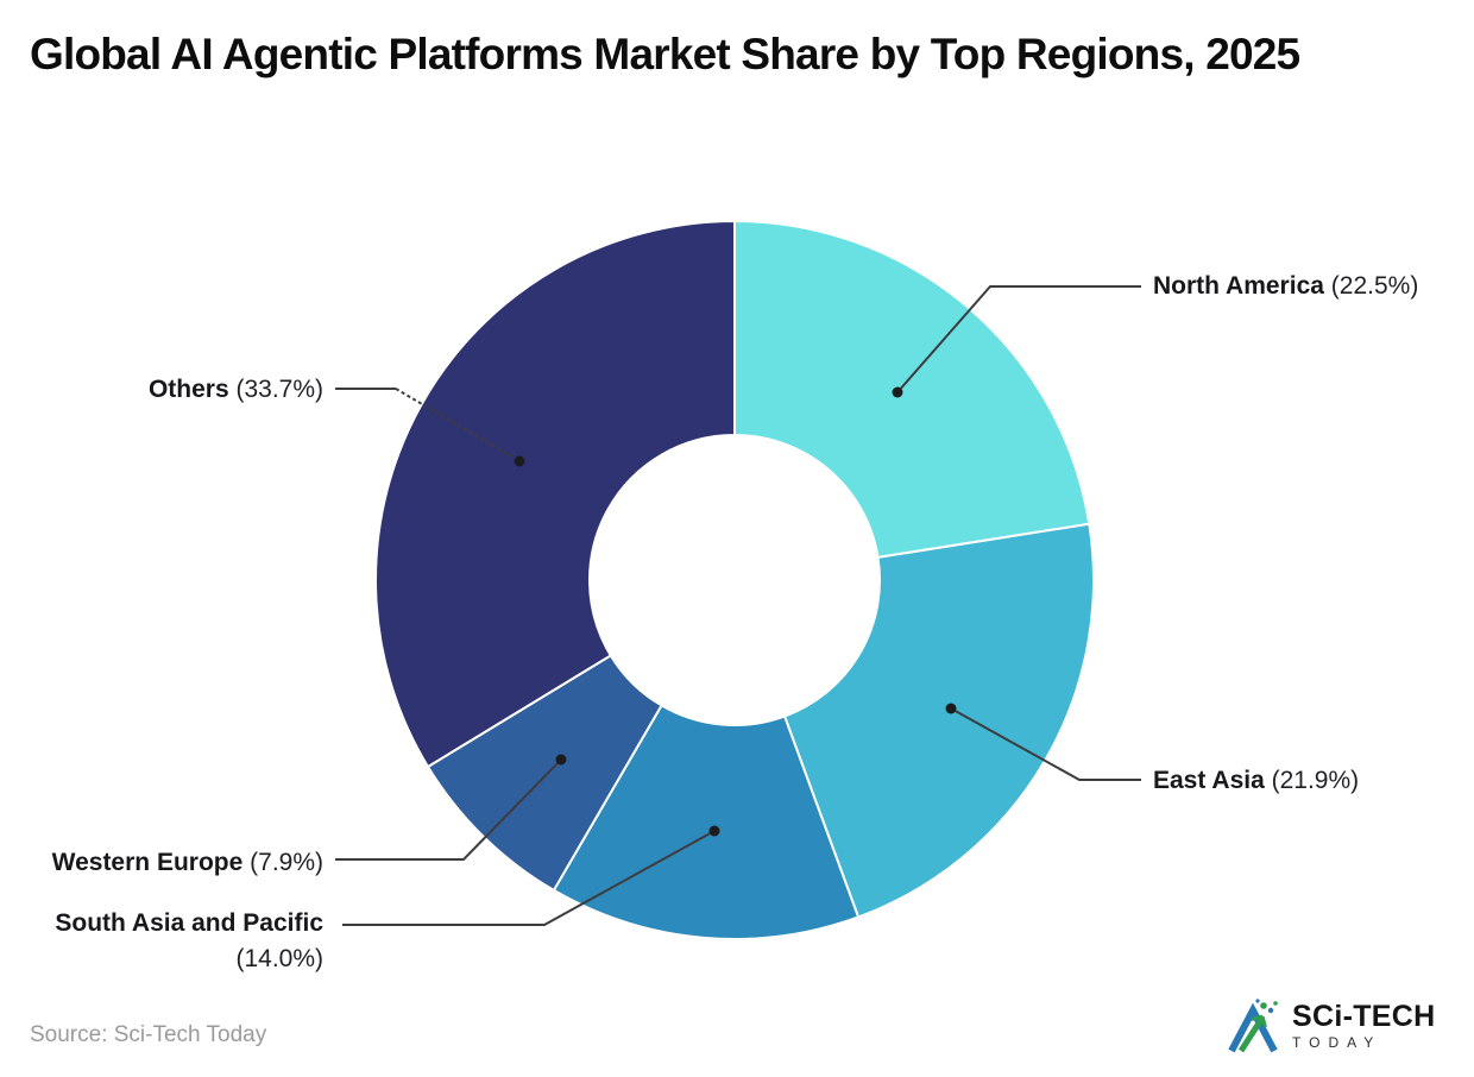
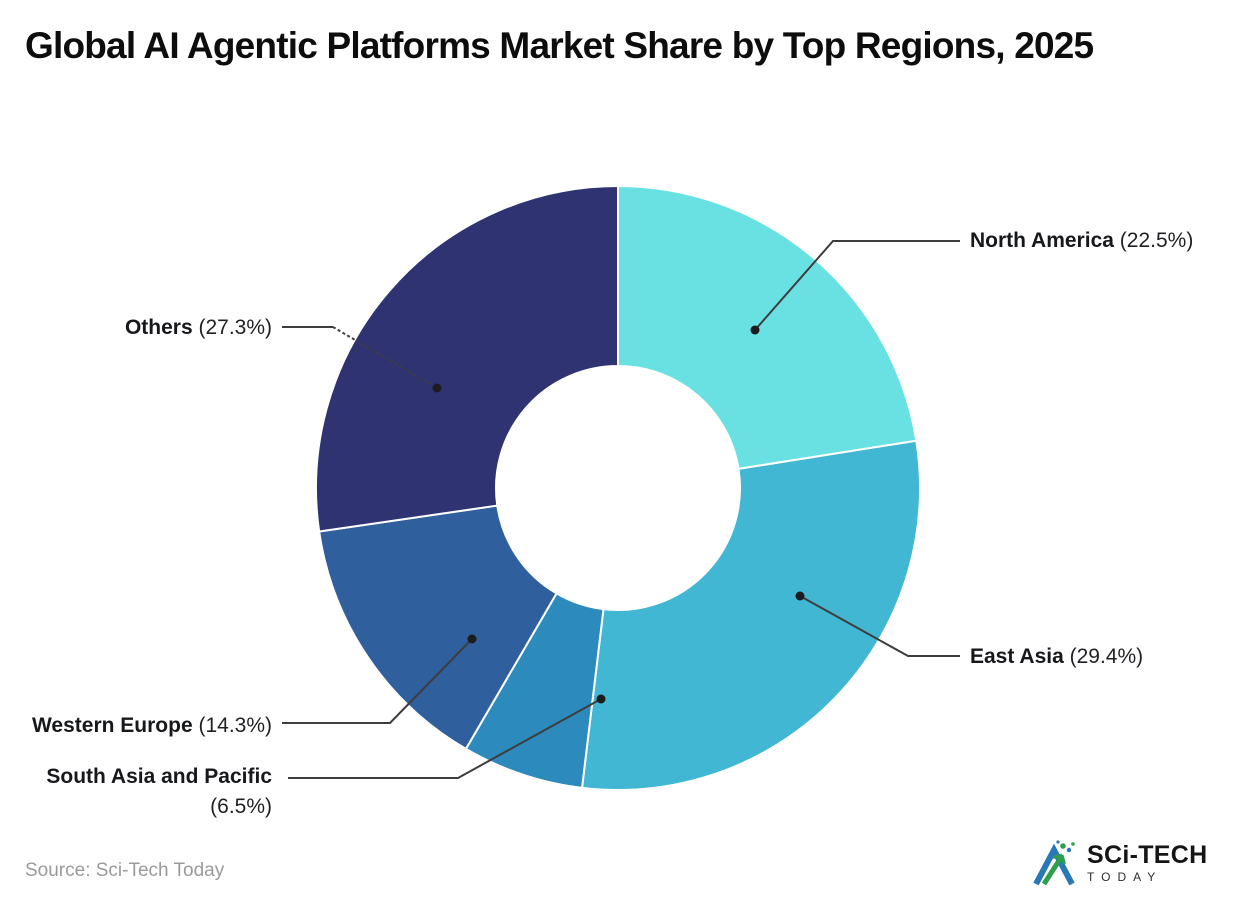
East Asia: 21.9% -> 29.4%
South Asia and Pacific: 14.0% -> 6.5%
Western Europe: 7.9% -> 14.3%
Others: 33.7% -> 27.3%
